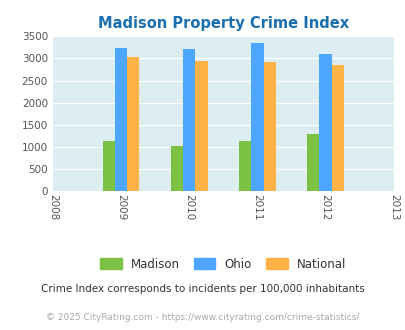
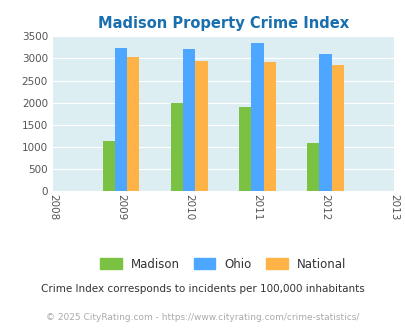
Madison/2010: 1020 -> 2000
Madison/2011: 1130 -> 1900
Madison/2012: 1290 -> 1100
